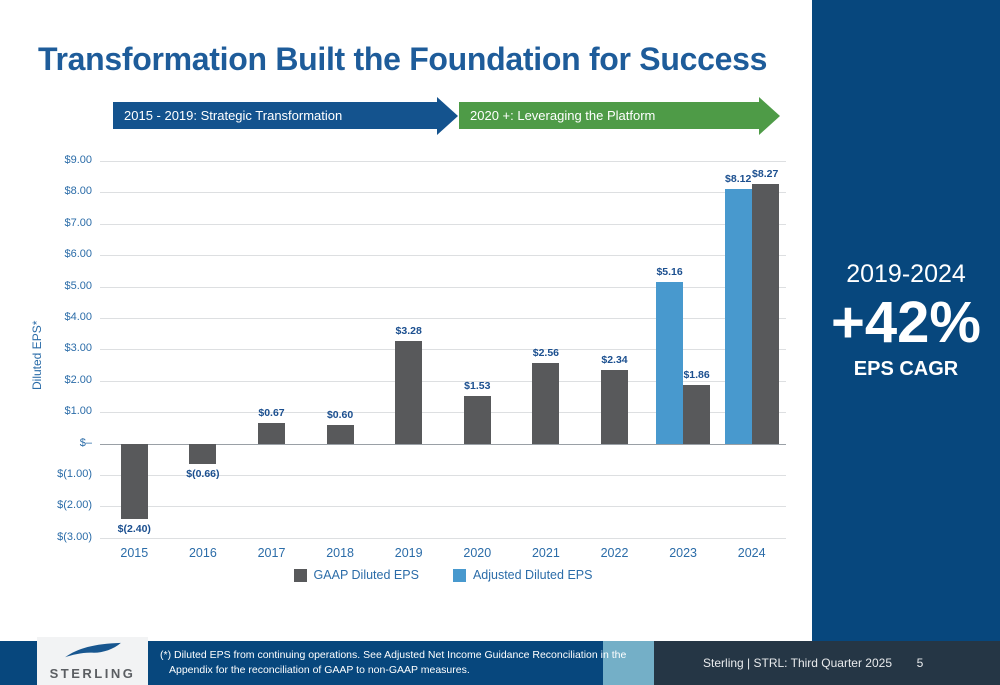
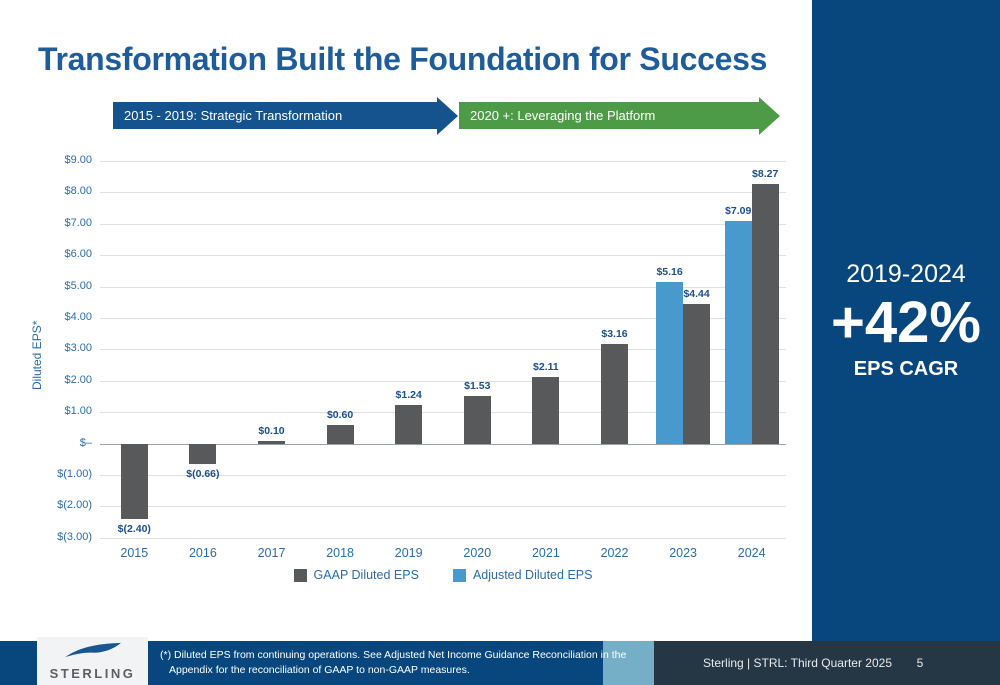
GAAP Diluted EPS/2017: $0.67 -> $0.10
GAAP Diluted EPS/2019: $3.28 -> $1.24
GAAP Diluted EPS/2021: $2.56 -> $2.11
GAAP Diluted EPS/2022: $2.34 -> $3.16
GAAP Diluted EPS/2023: $1.86 -> $4.44
Adjusted Diluted EPS/2024: $8.12 -> $7.09
